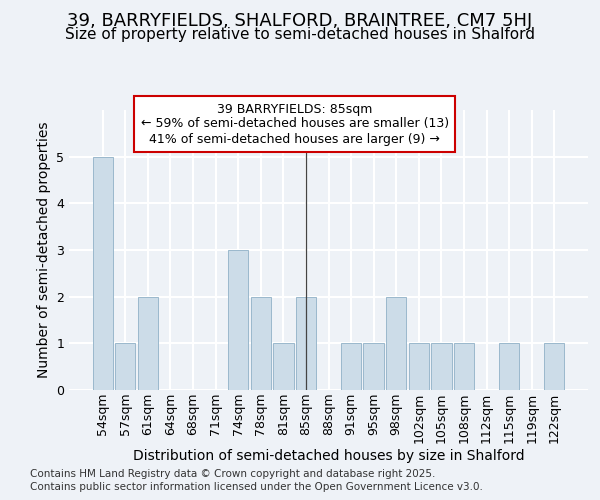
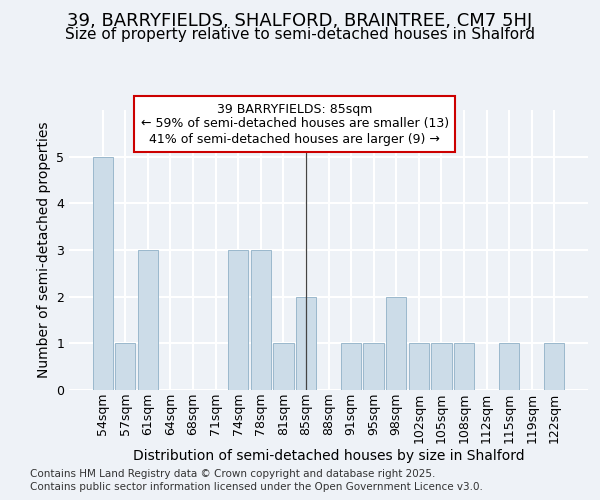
61sqm: 2 -> 3
78sqm: 2 -> 3
